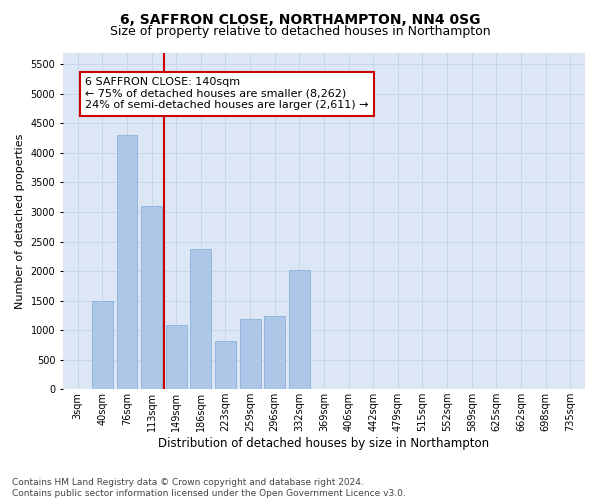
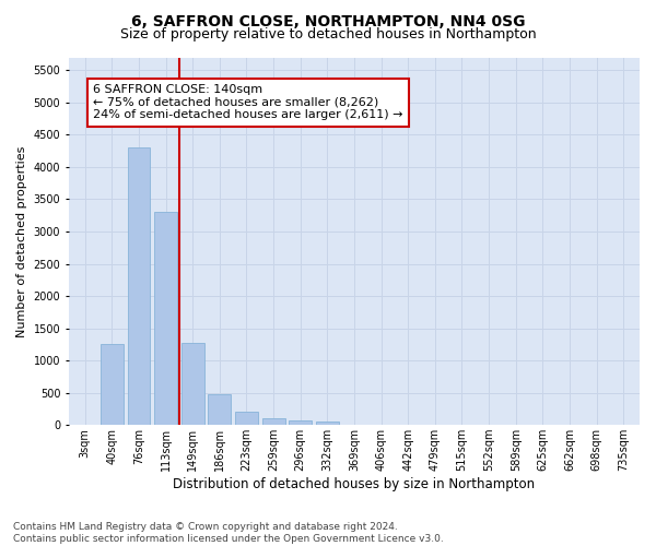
40sqm: 1500 -> 1250
113sqm: 3100 -> 3300
149sqm: 1080 -> 1280
186sqm: 2380 -> 480
223sqm: 820 -> 200
259sqm: 1180 -> 100
296sqm: 1240 -> 70
332sqm: 2020 -> 50
